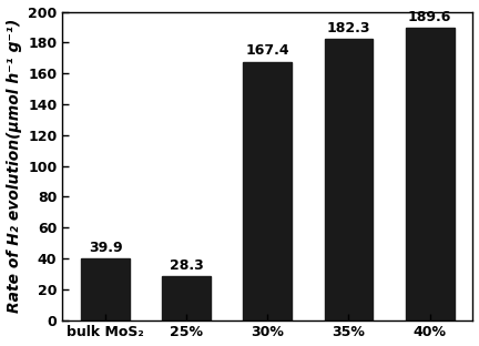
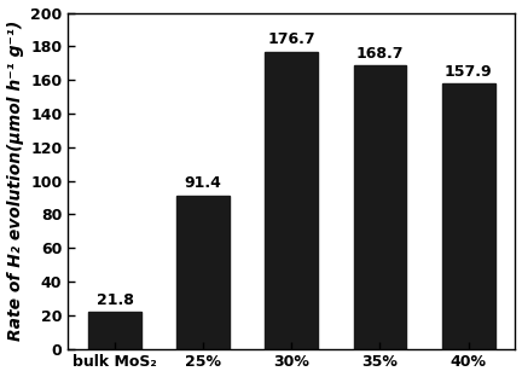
bulk MoS₂: 39.9 -> 21.8
25%: 28.3 -> 91.4
30%: 167.4 -> 176.7
35%: 182.3 -> 168.7
40%: 189.6 -> 157.9
